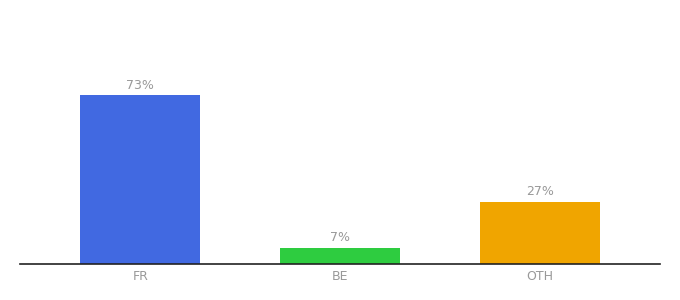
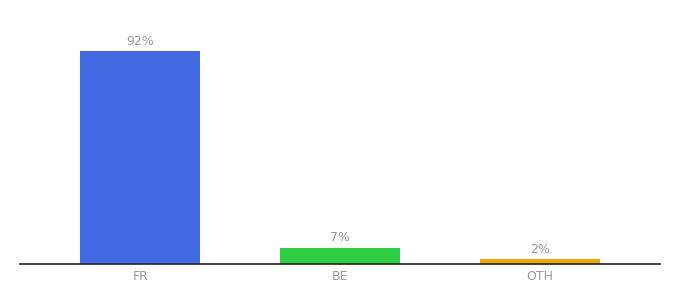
FR: 73% -> 92%
OTH: 27% -> 2%
